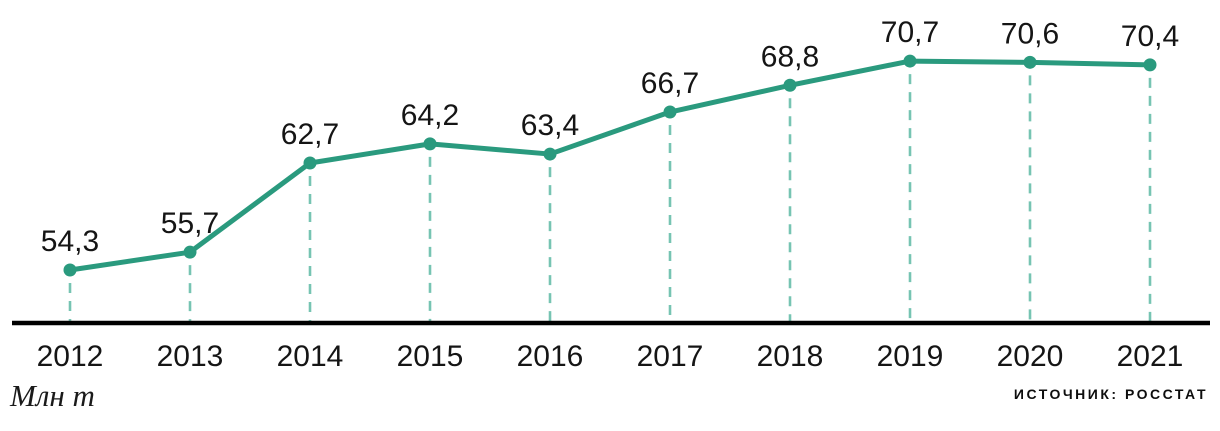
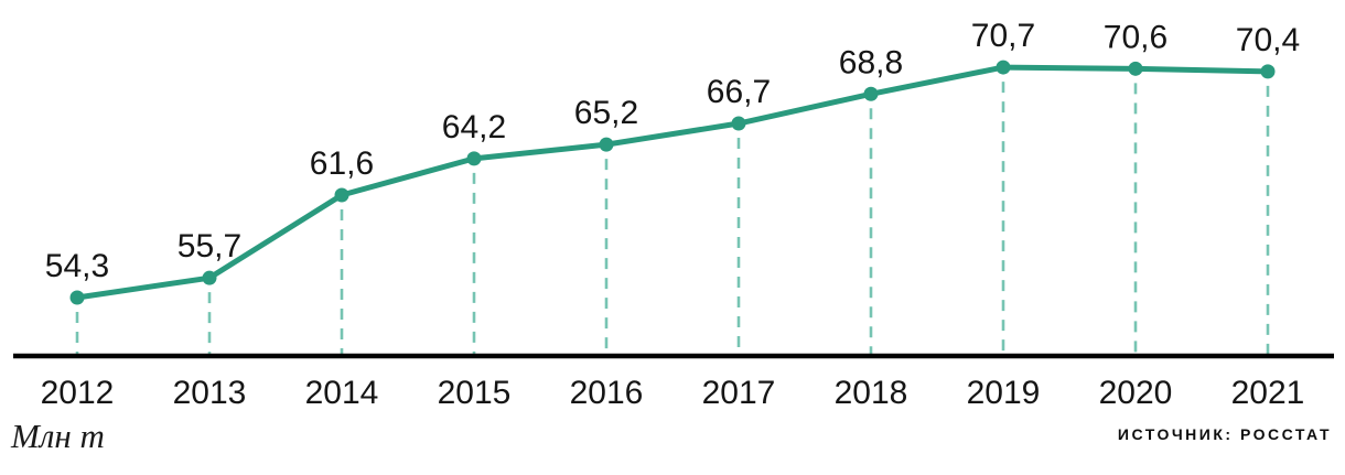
2014: 62,7 -> 61,6
2016: 63,4 -> 65,2
